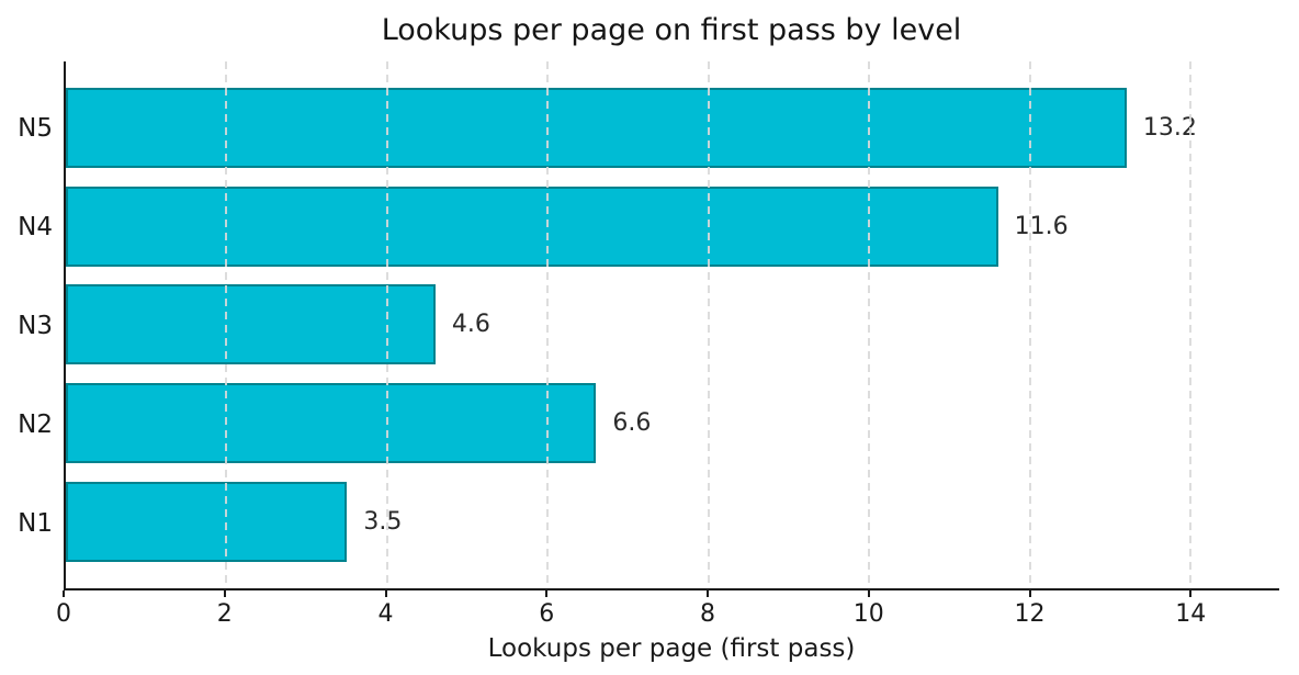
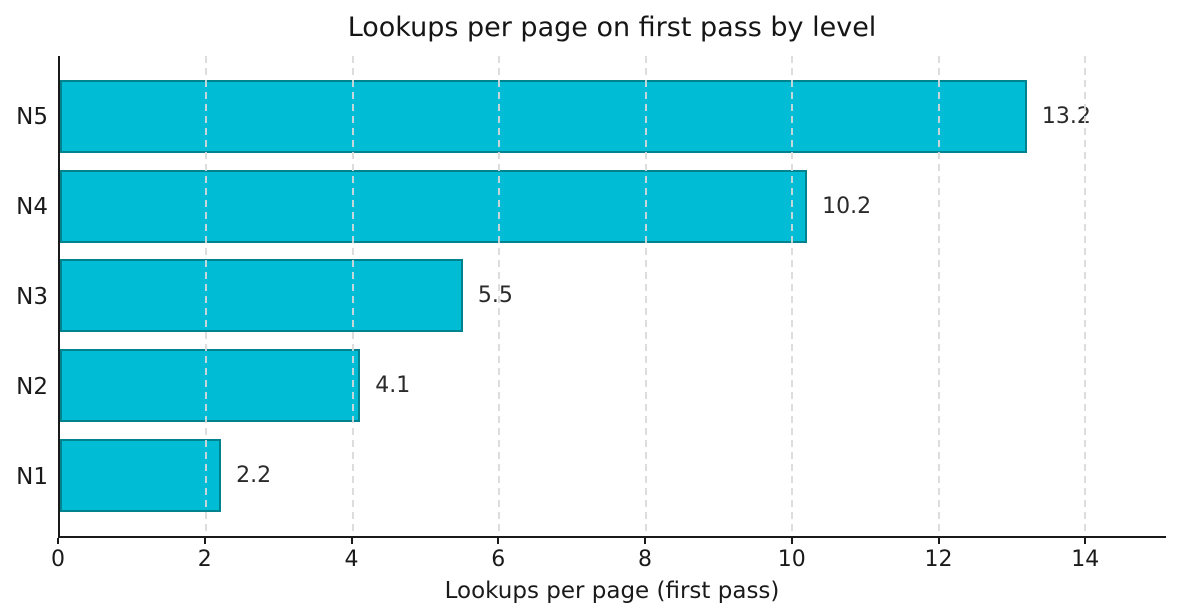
N4: 11.6 -> 10.2
N3: 4.6 -> 5.5
N2: 6.6 -> 4.1
N1: 3.5 -> 2.2
